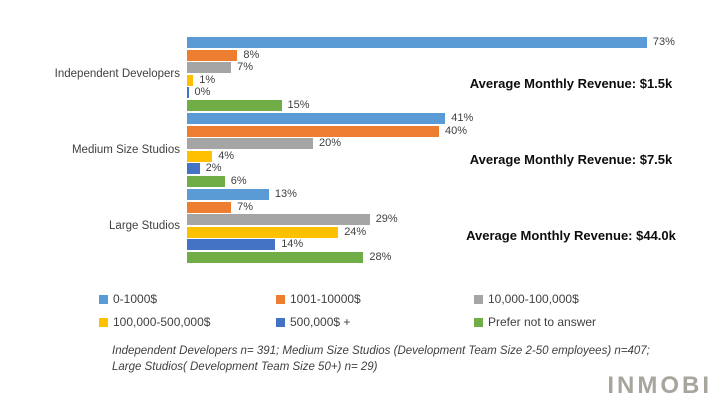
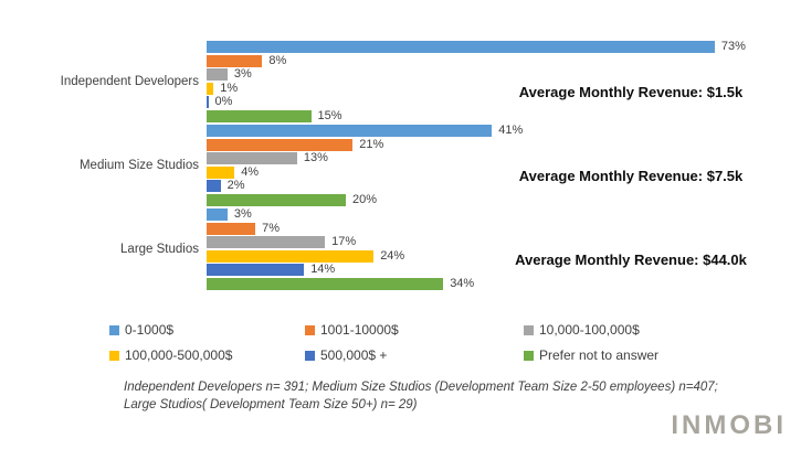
10,000-100,000$/Independent Developers: 7% -> 3%
1001-10000$/Medium Size Studios: 40% -> 21%
10,000-100,000$/Medium Size Studios: 20% -> 13%
Prefer not to answer/Medium Size Studios: 6% -> 20%
0-1000$/Large Studios: 13% -> 3%
10,000-100,000$/Large Studios: 29% -> 17%
Prefer not to answer/Large Studios: 28% -> 34%
